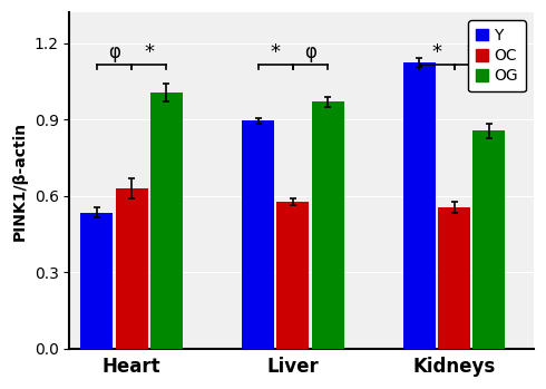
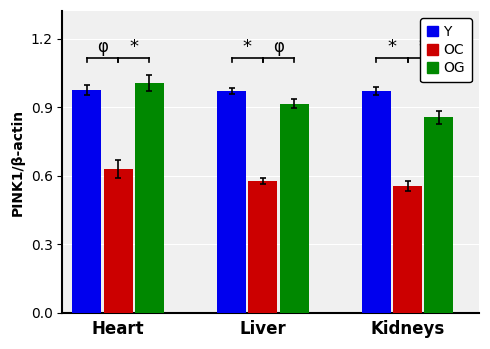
Y/Heart: 0.535 -> 0.975
Y/Liver: 0.895 -> 0.970
OG/Liver: 0.970 -> 0.915
Y/Kidneys: 1.125 -> 0.970
